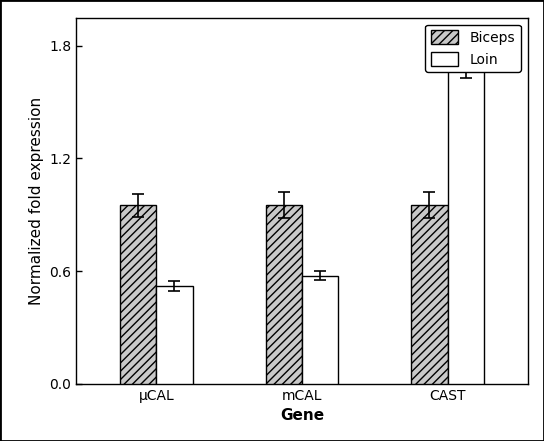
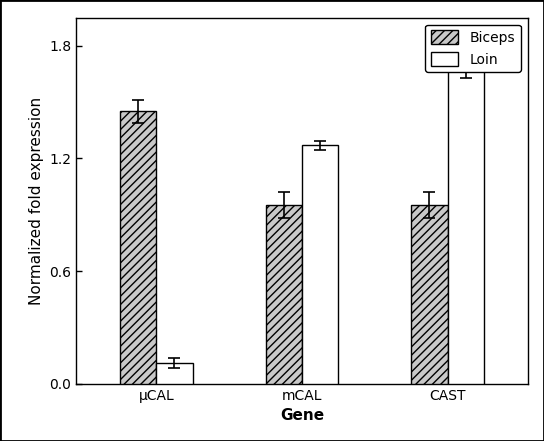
Biceps/μCAL: 0.95 -> 1.45
Loin/μCAL: 0.52 -> 0.11
Loin/mCAL: 0.57 -> 1.27
